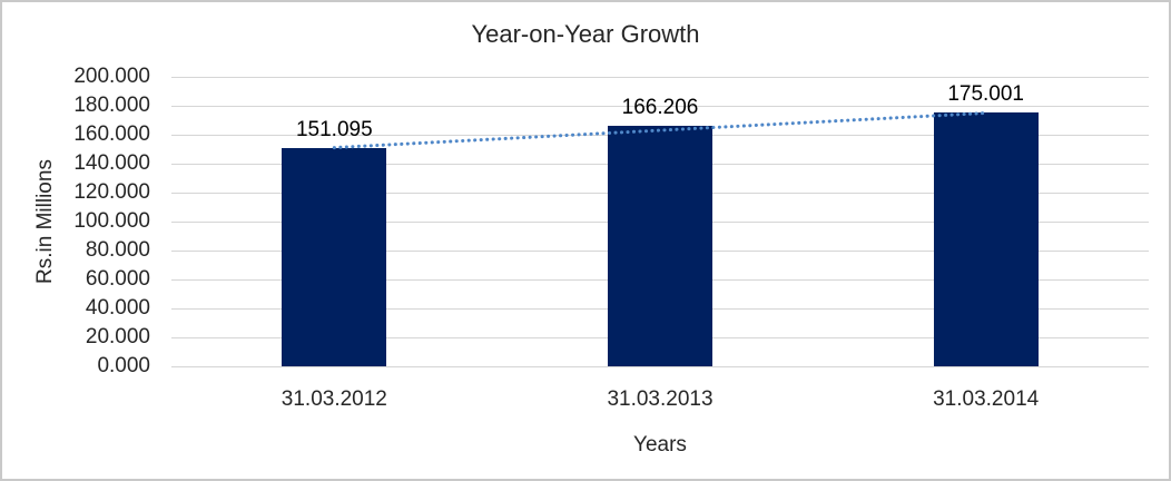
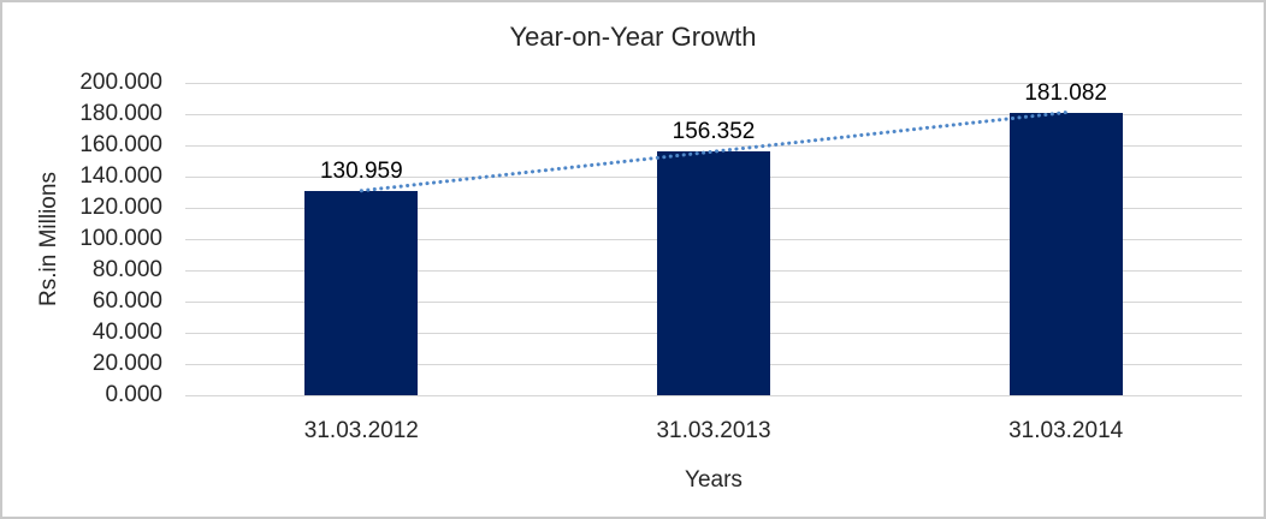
31.03.2012: 151.095 -> 130.959
31.03.2013: 166.206 -> 156.352
31.03.2014: 175.001 -> 181.082
